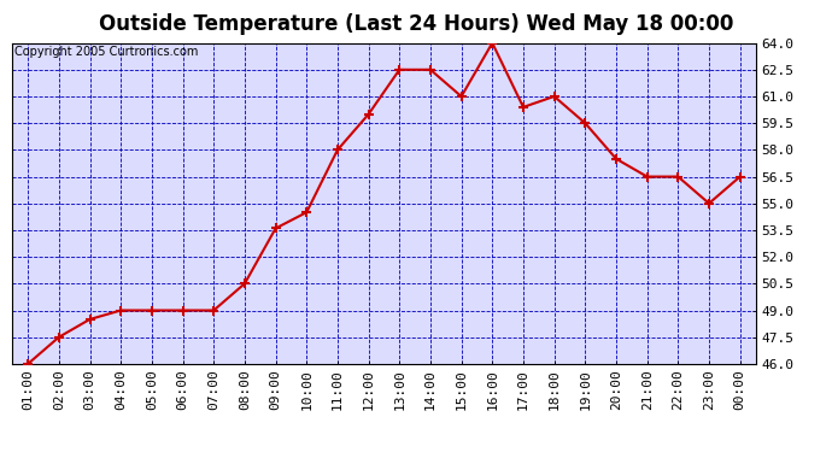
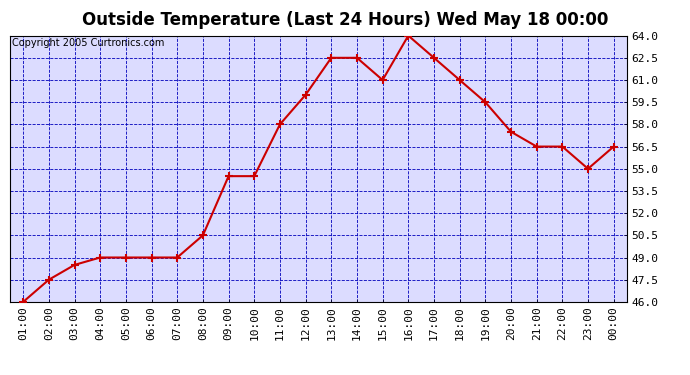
09:00: 53.6 -> 54.5
17:00: 60.4 -> 62.5
